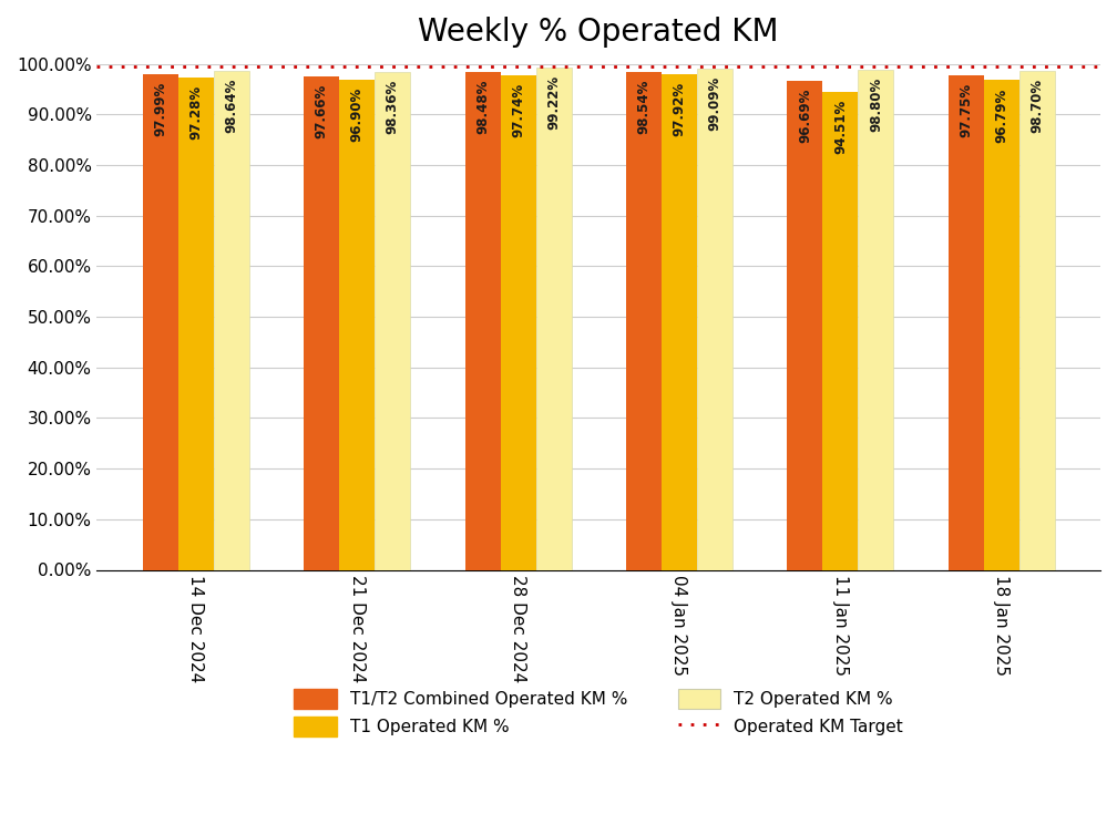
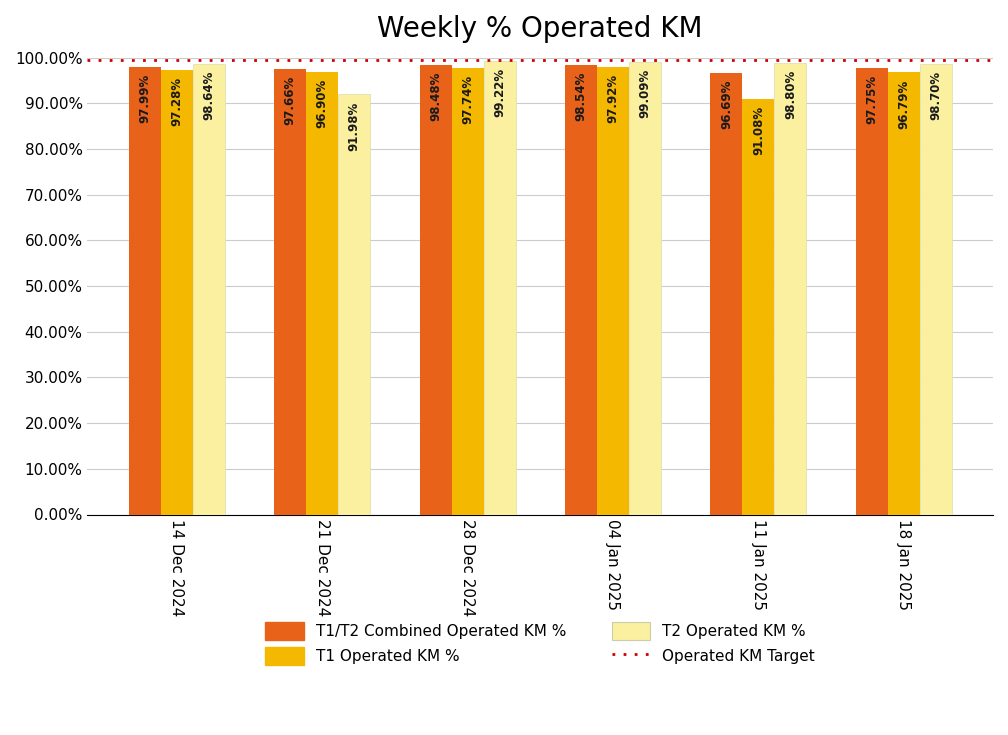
T2 Operated KM %/21 Dec 2024: 98.36% -> 91.98%
T1 Operated KM %/11 Jan 2025: 94.51% -> 91.08%
